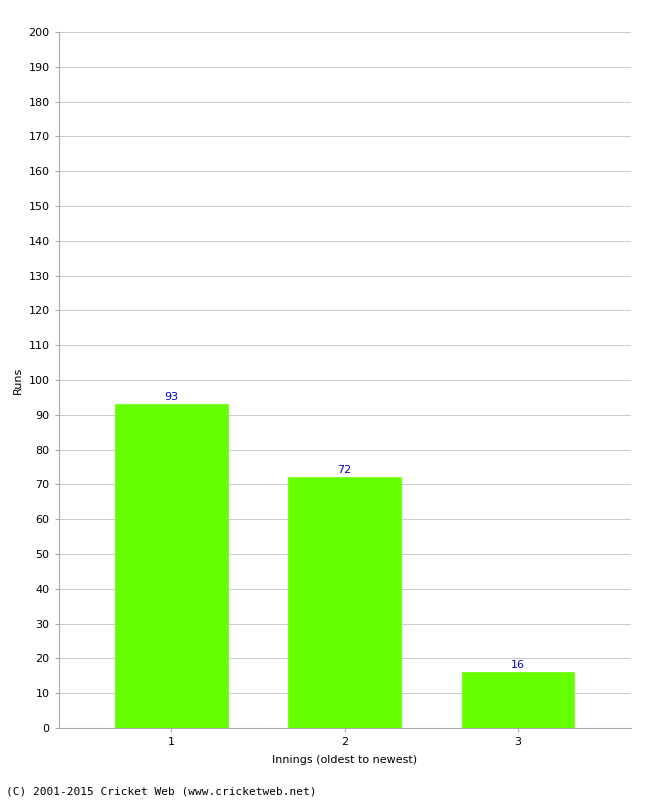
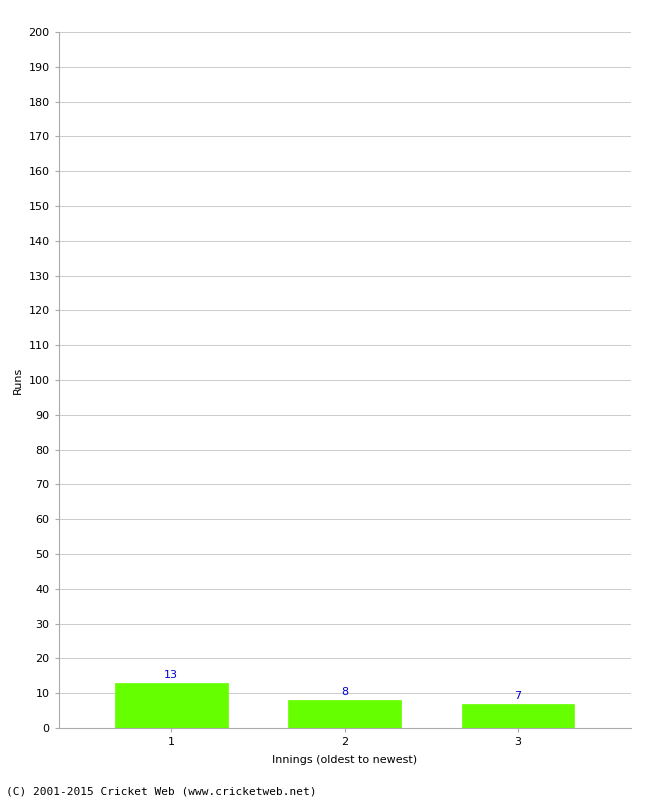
1: 93 -> 13
2: 72 -> 8
3: 16 -> 7
